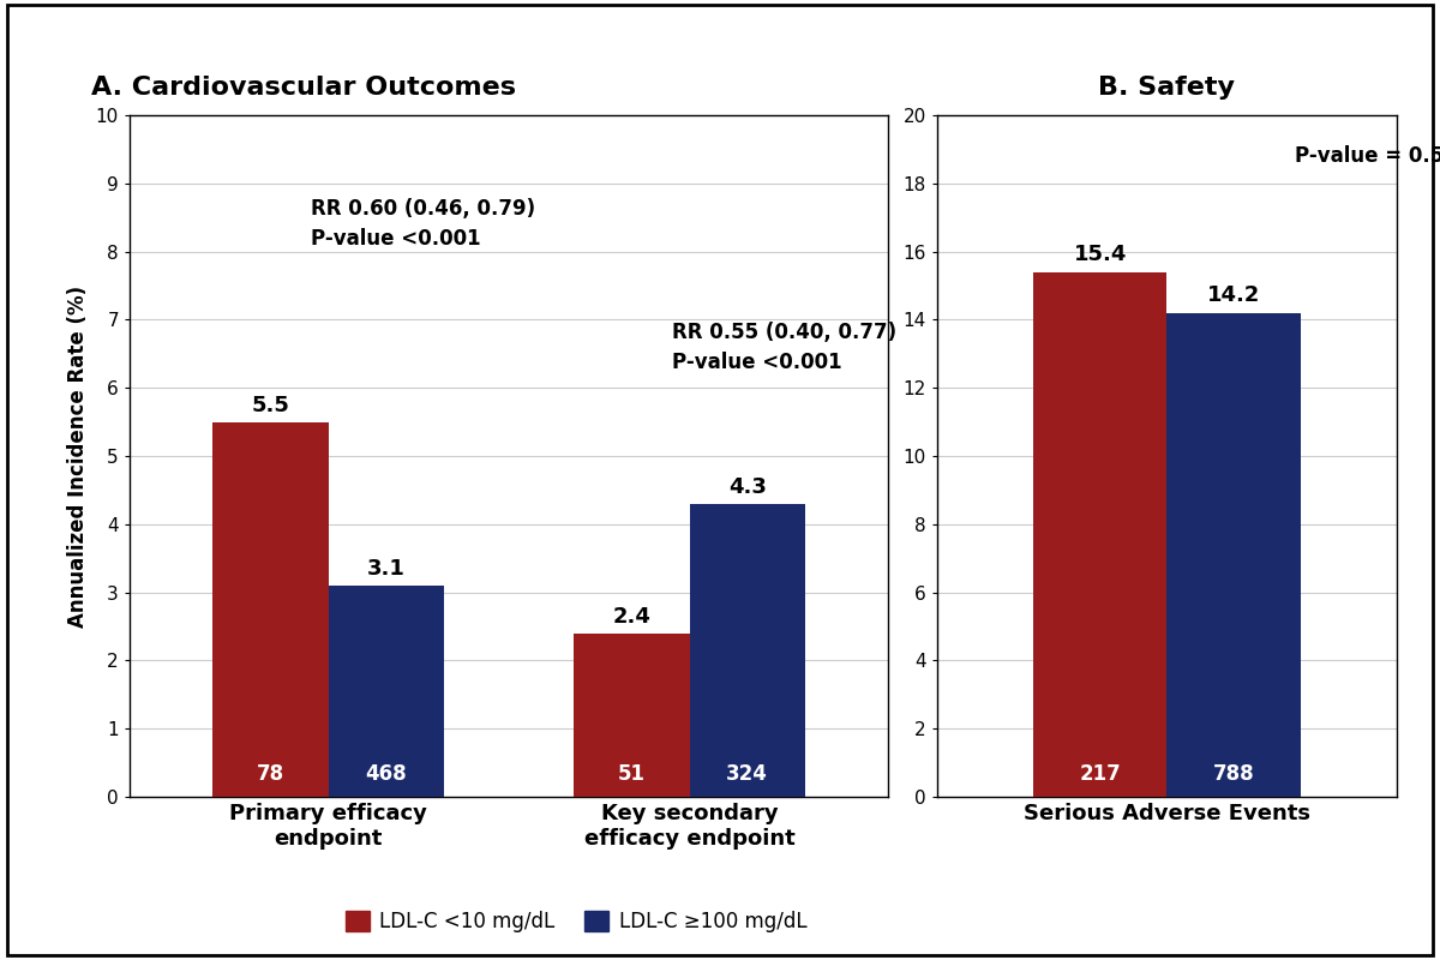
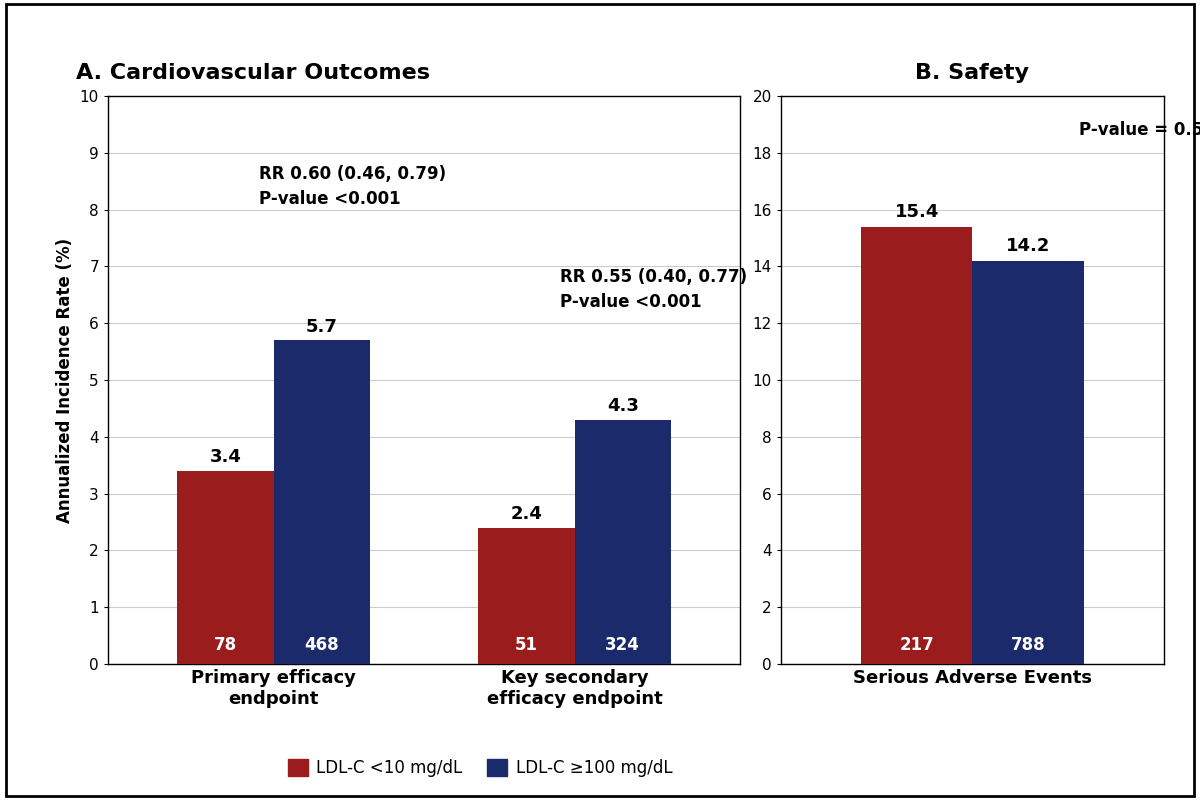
A. Cardiovascular Outcomes/LDL-C <10 mg/dL/Primary efficacy endpoint: 5.5 -> 3.4
A. Cardiovascular Outcomes/LDL-C ≥100 mg/dL/Primary efficacy endpoint: 3.1 -> 5.7
